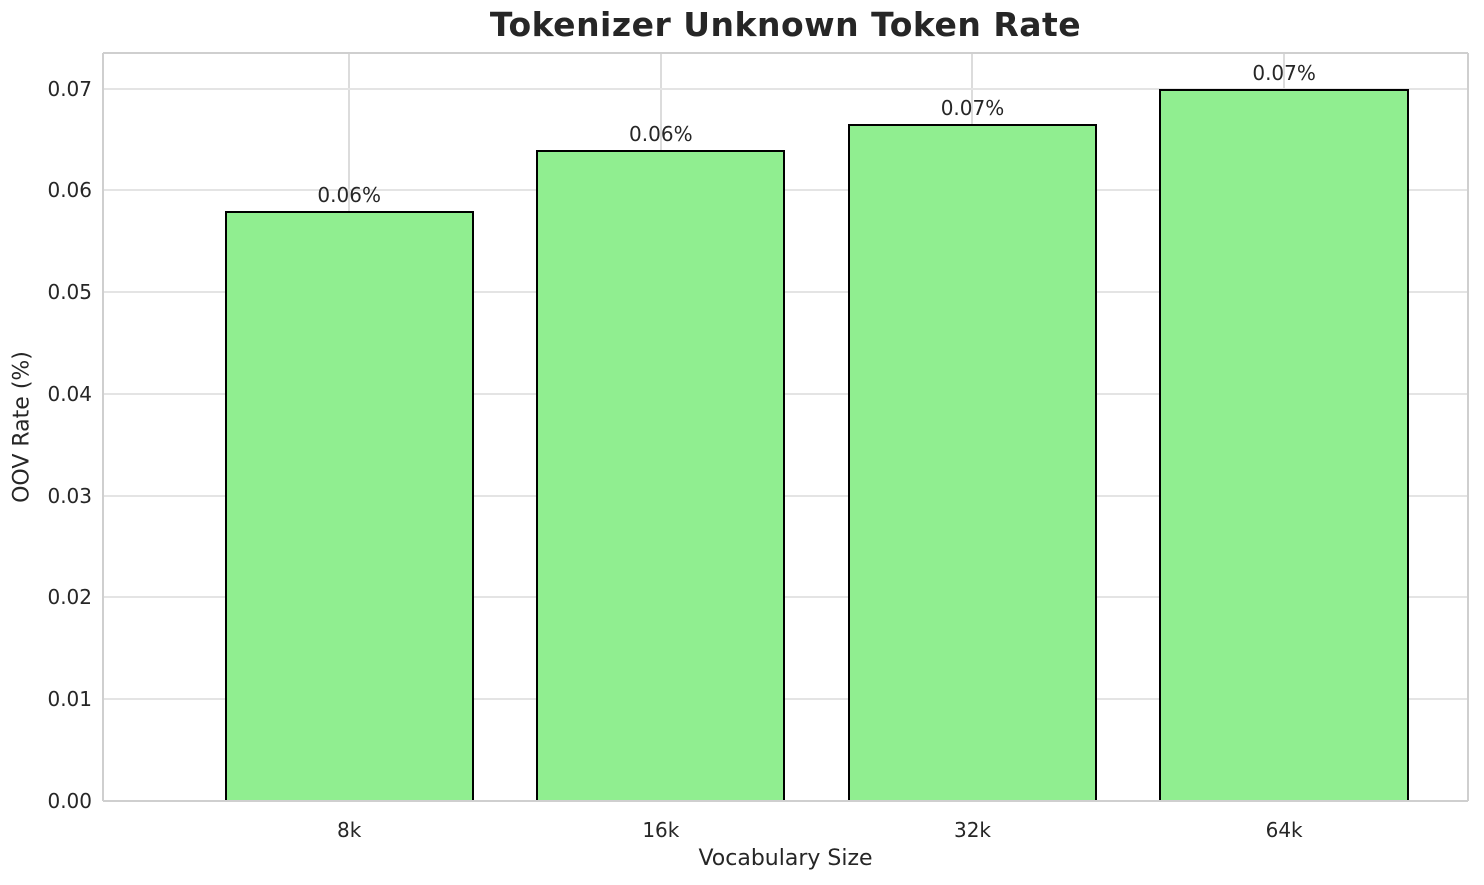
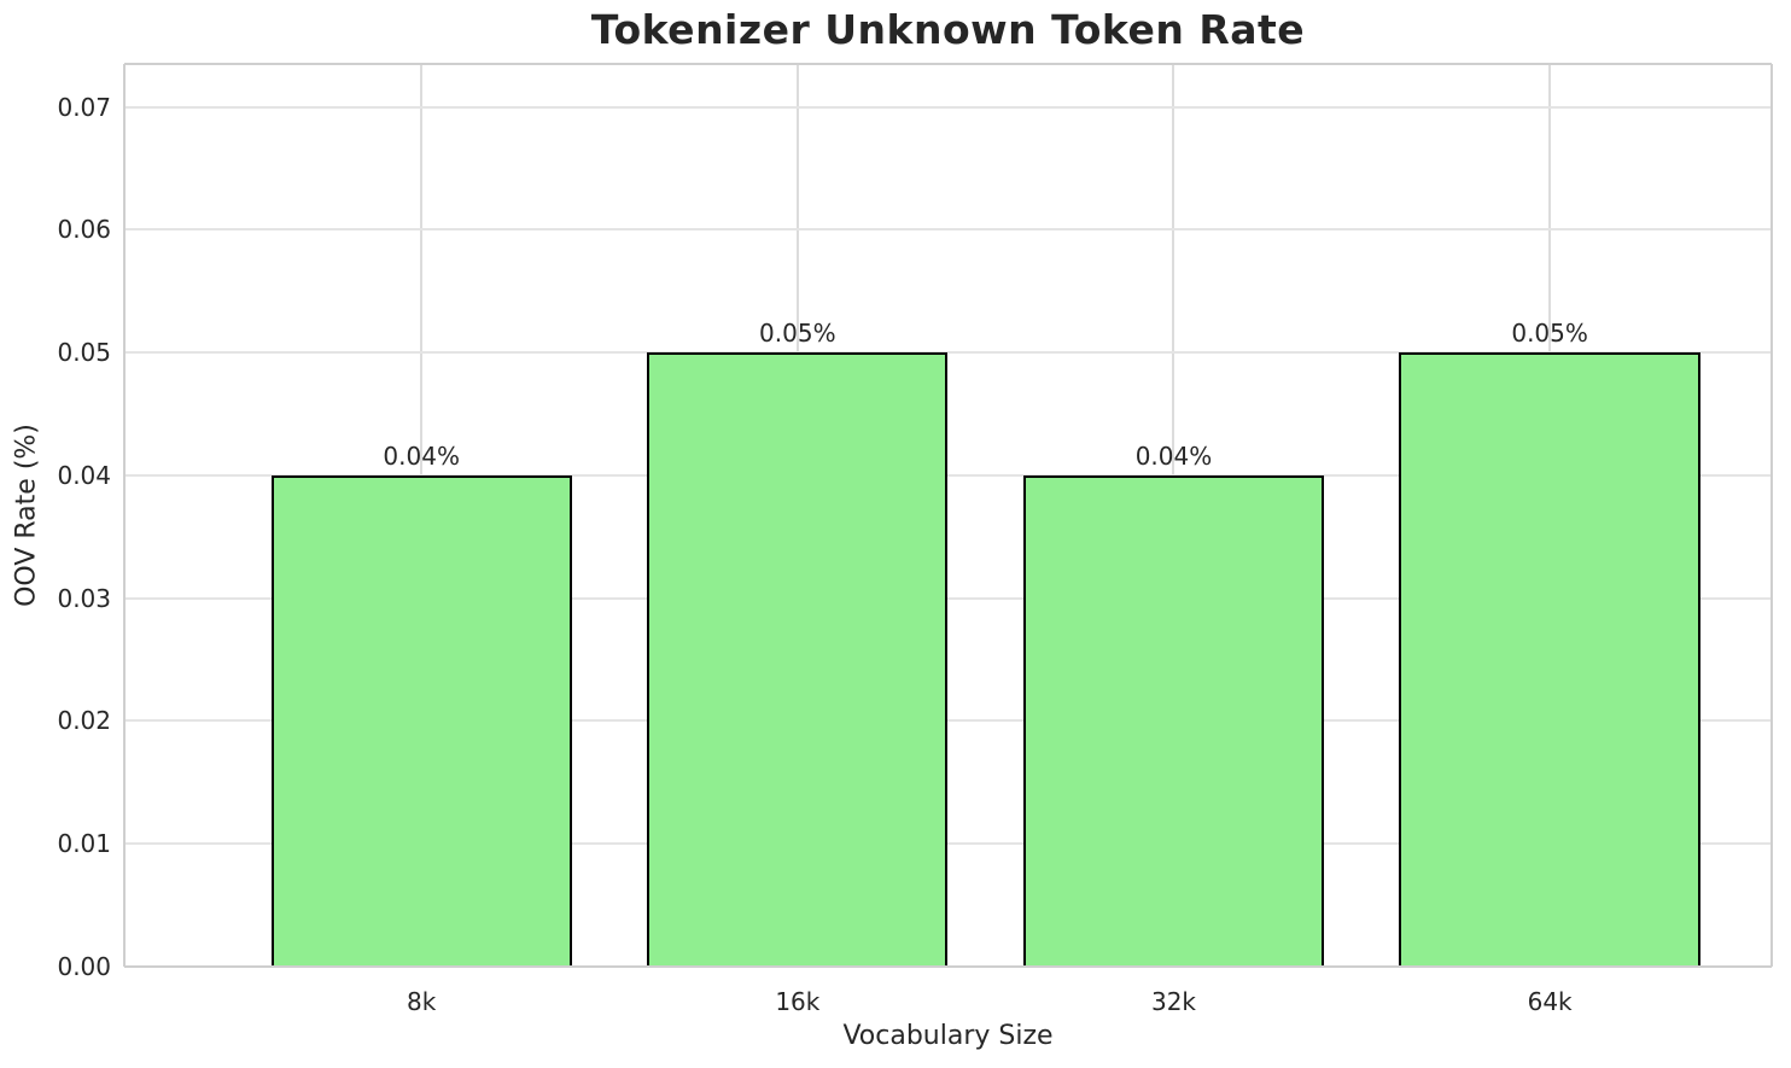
8k: 0.06% -> 0.04%
16k: 0.06% -> 0.05%
32k: 0.07% -> 0.04%
64k: 0.07% -> 0.05%
